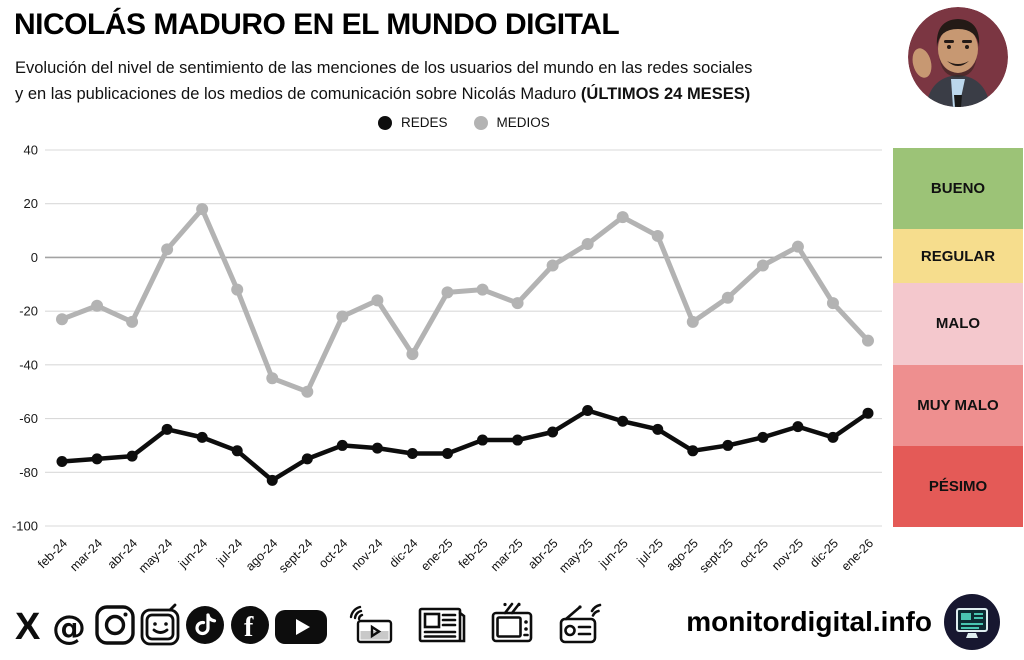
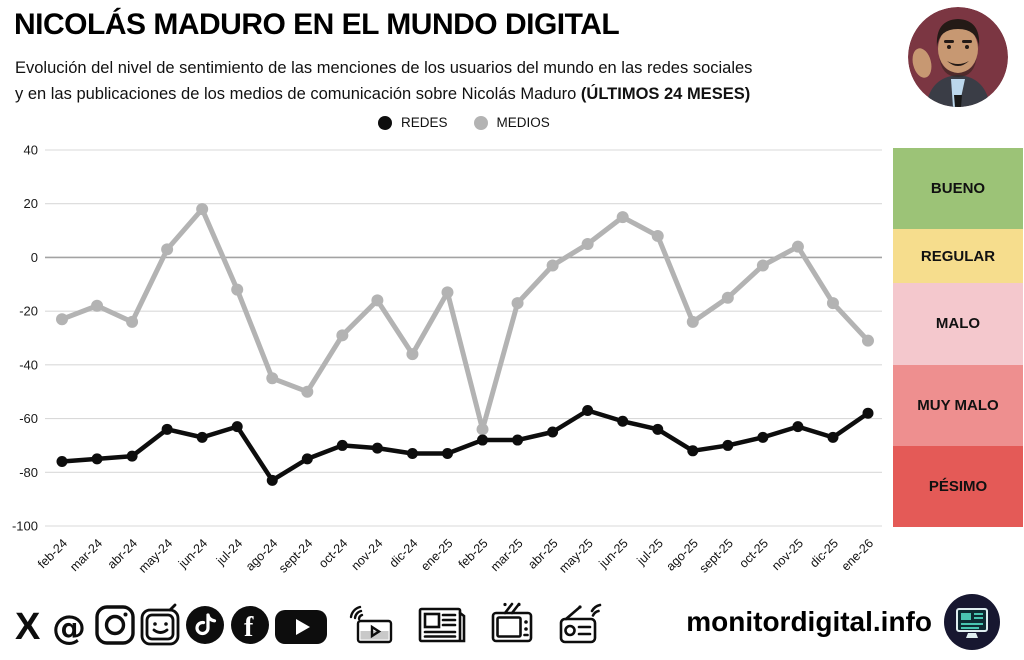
REDES/jul-24: -72 -> -63
MEDIOS/oct-24: -22 -> -29
MEDIOS/feb-25: -12 -> -64
